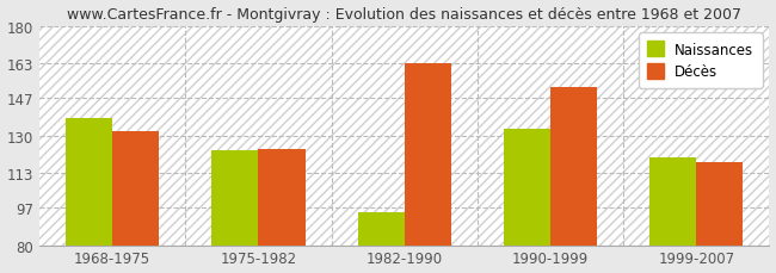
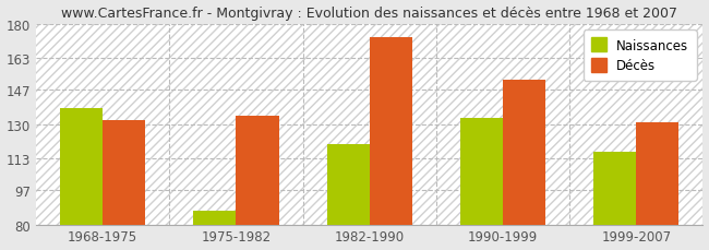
Naissances/1975-1982: 123 -> 87
Décès/1975-1982: 124 -> 134
Naissances/1982-1990: 95 -> 120
Décès/1982-1990: 163 -> 173
Naissances/1999-2007: 120 -> 116
Décès/1999-2007: 118 -> 131
